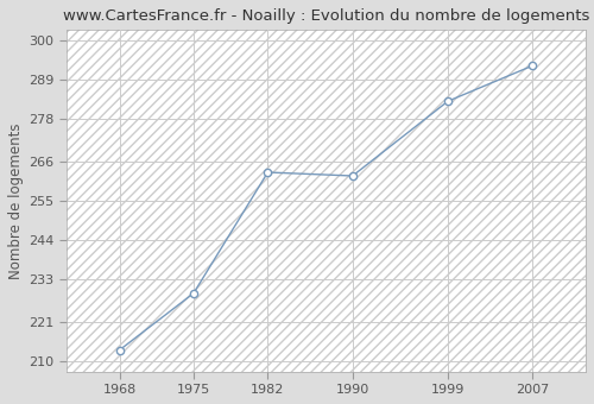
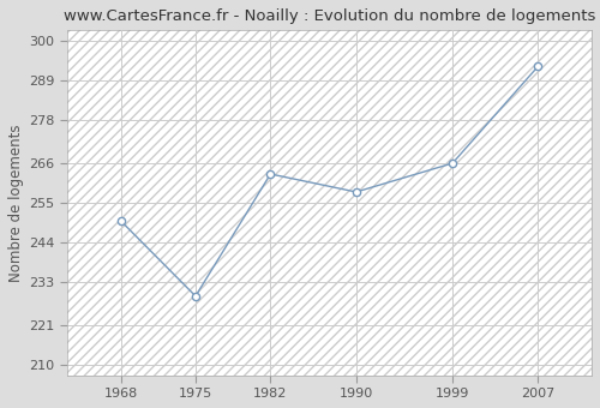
1968: 213 -> 250
1990: 262 -> 258
1999: 283 -> 266
